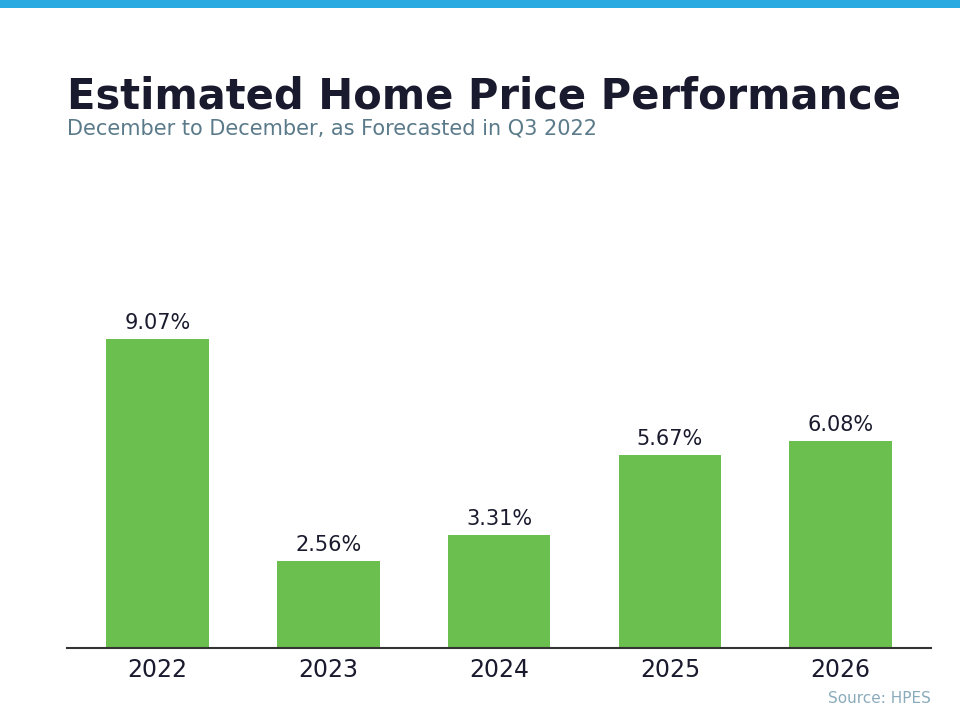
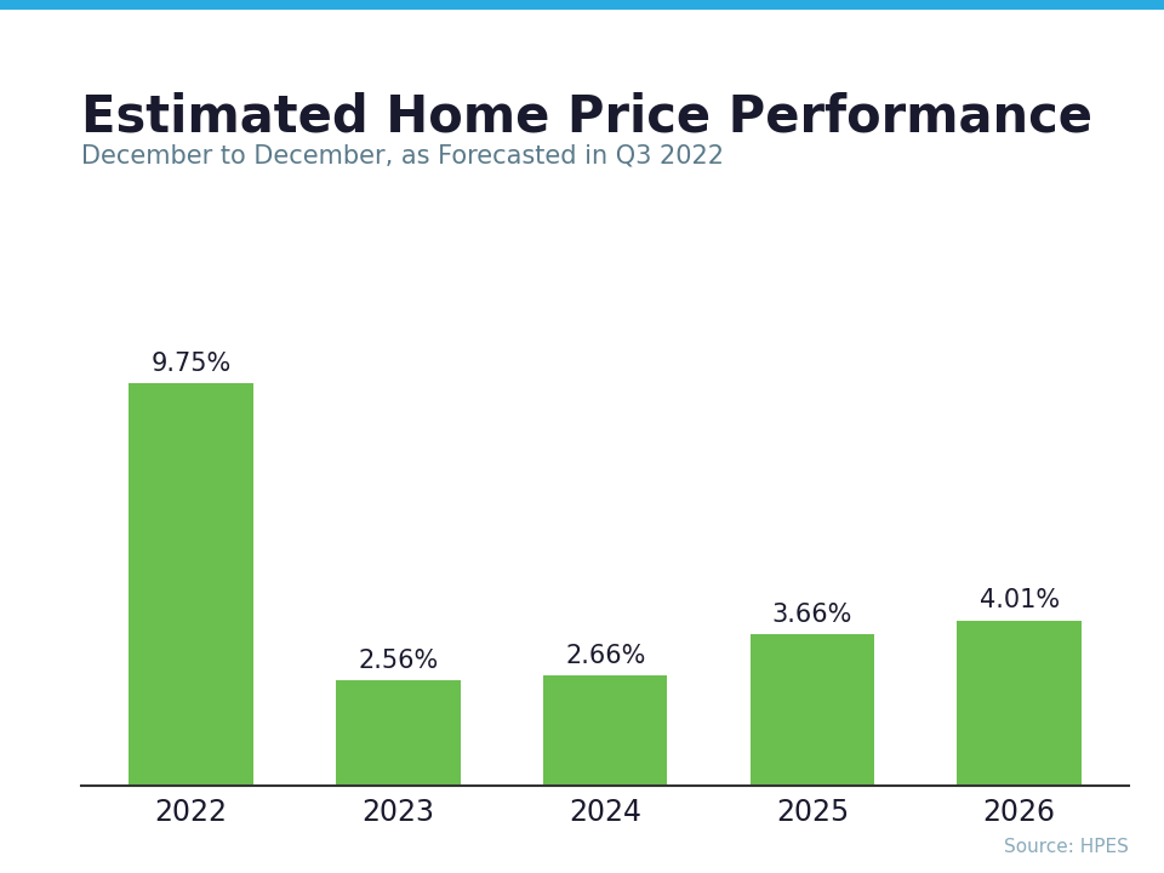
2022: 9.07% -> 9.75%
2024: 3.31% -> 2.66%
2025: 5.67% -> 3.66%
2026: 6.08% -> 4.01%
